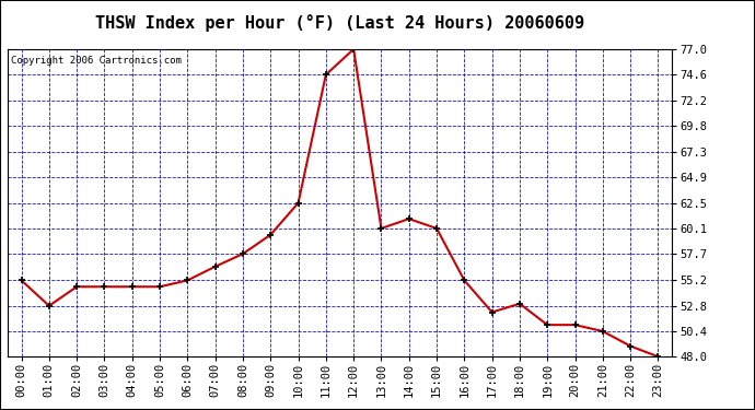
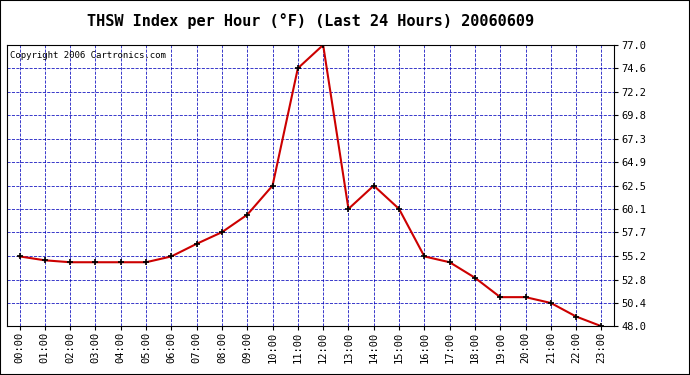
01:00: 52.8 -> 54.8
14:00: 61.0 -> 62.5
17:00: 52.2 -> 54.6
